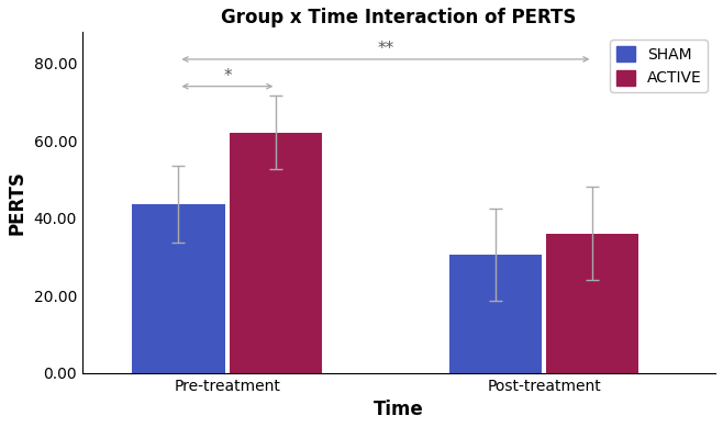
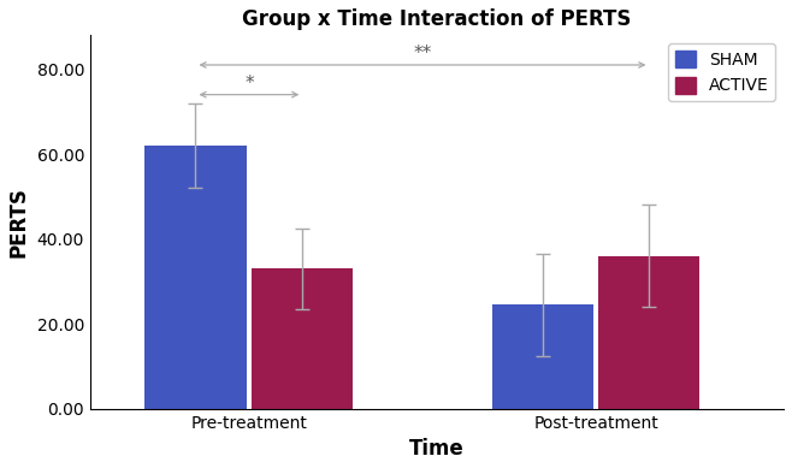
SHAM/Pre-treatment: 43.5 -> 62.0
ACTIVE/Pre-treatment: 62 -> 33
SHAM/Post-treatment: 30.5 -> 24.5
